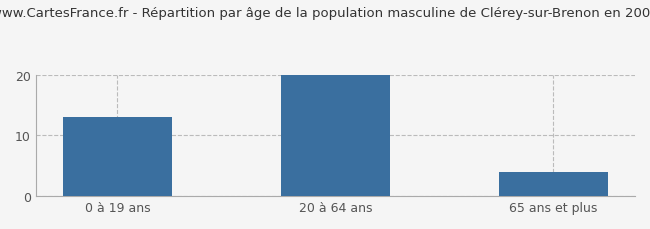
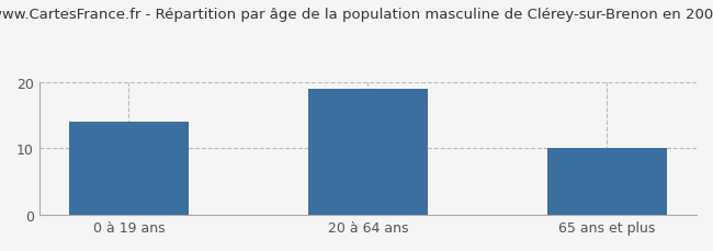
0 à 19 ans: 13 -> 14
20 à 64 ans: 20 -> 19
65 ans et plus: 4 -> 10
